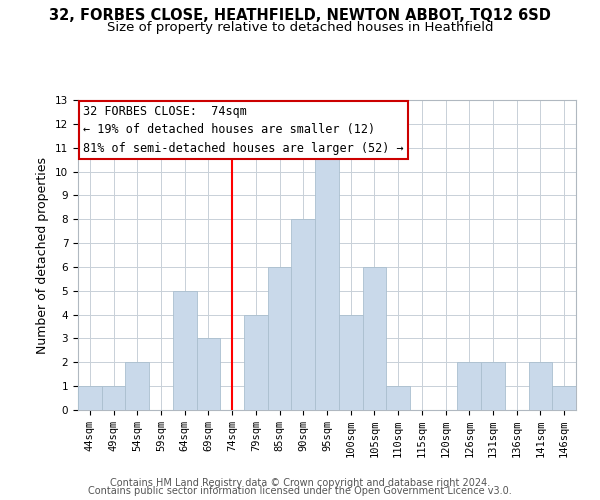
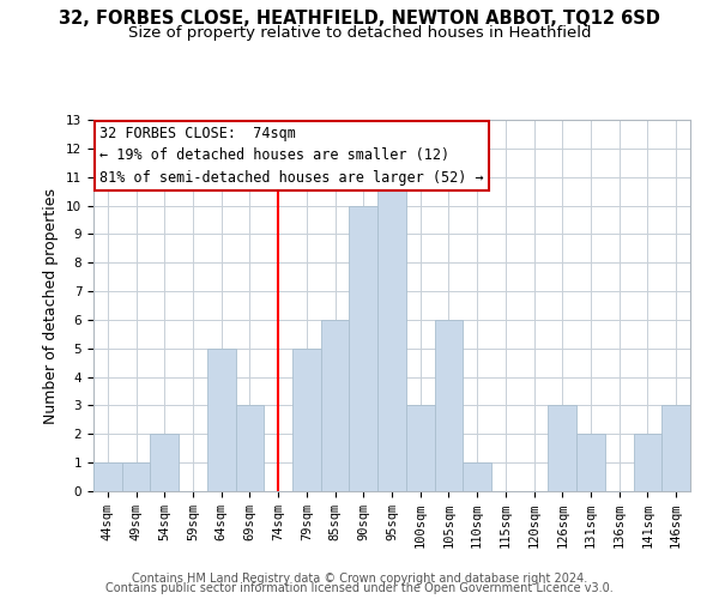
79sqm: 4 -> 5
90sqm: 8 -> 10
100sqm: 4 -> 3
126sqm: 2 -> 3
146sqm: 1 -> 3
